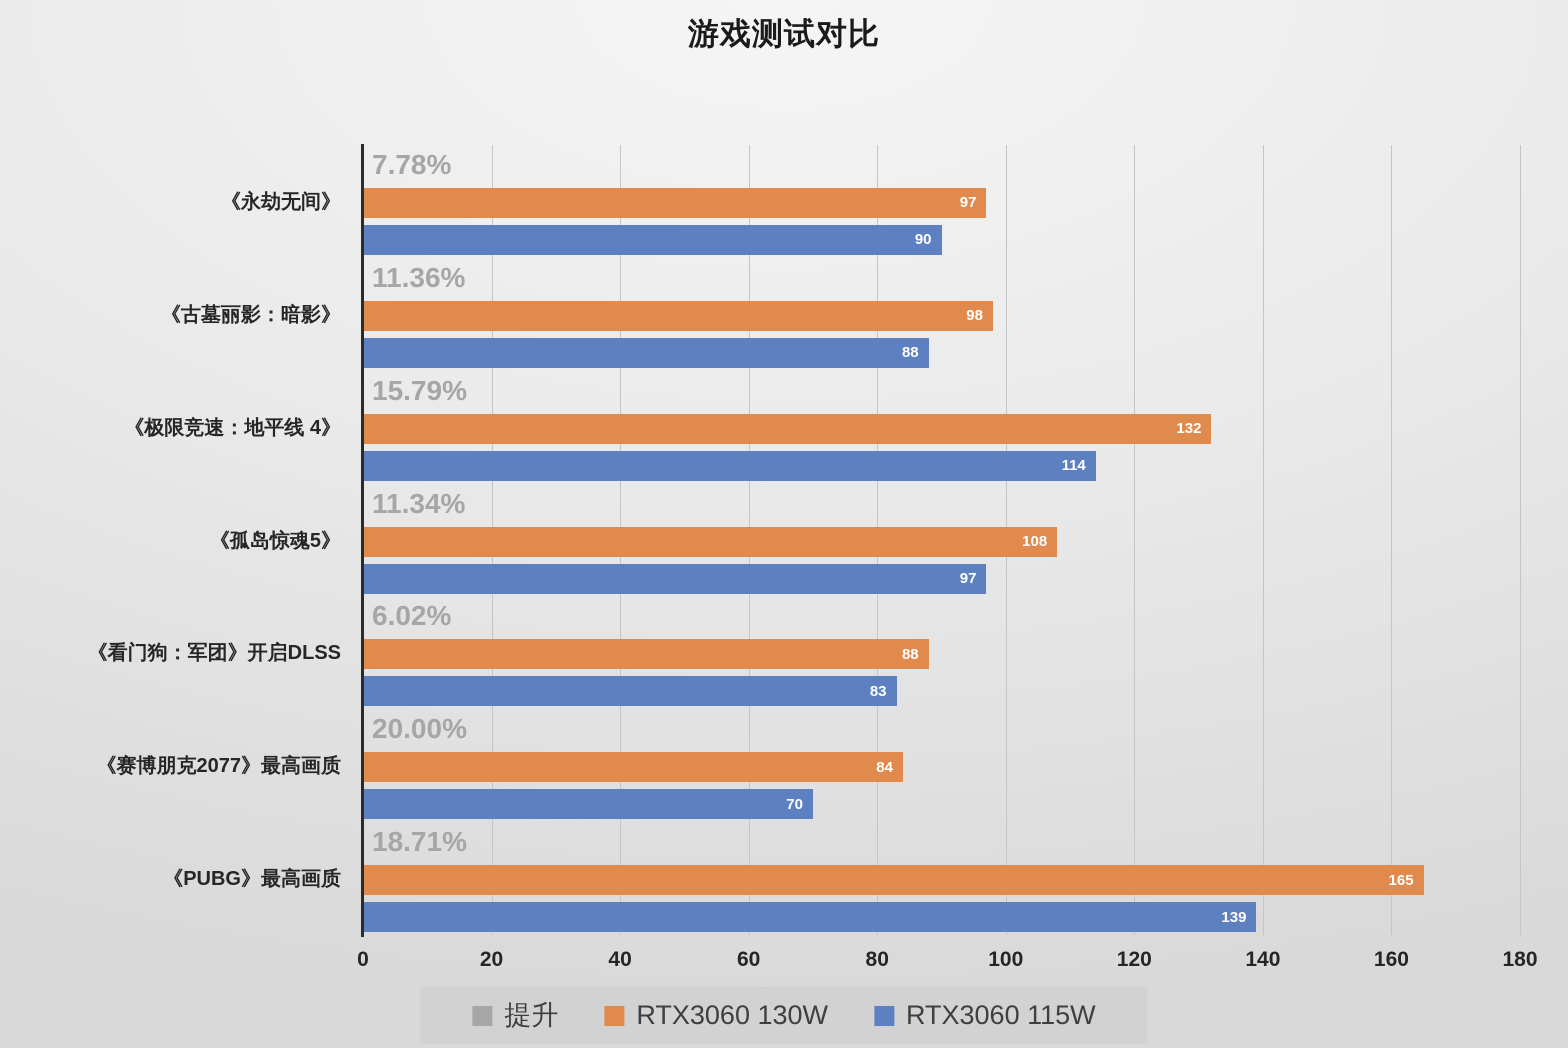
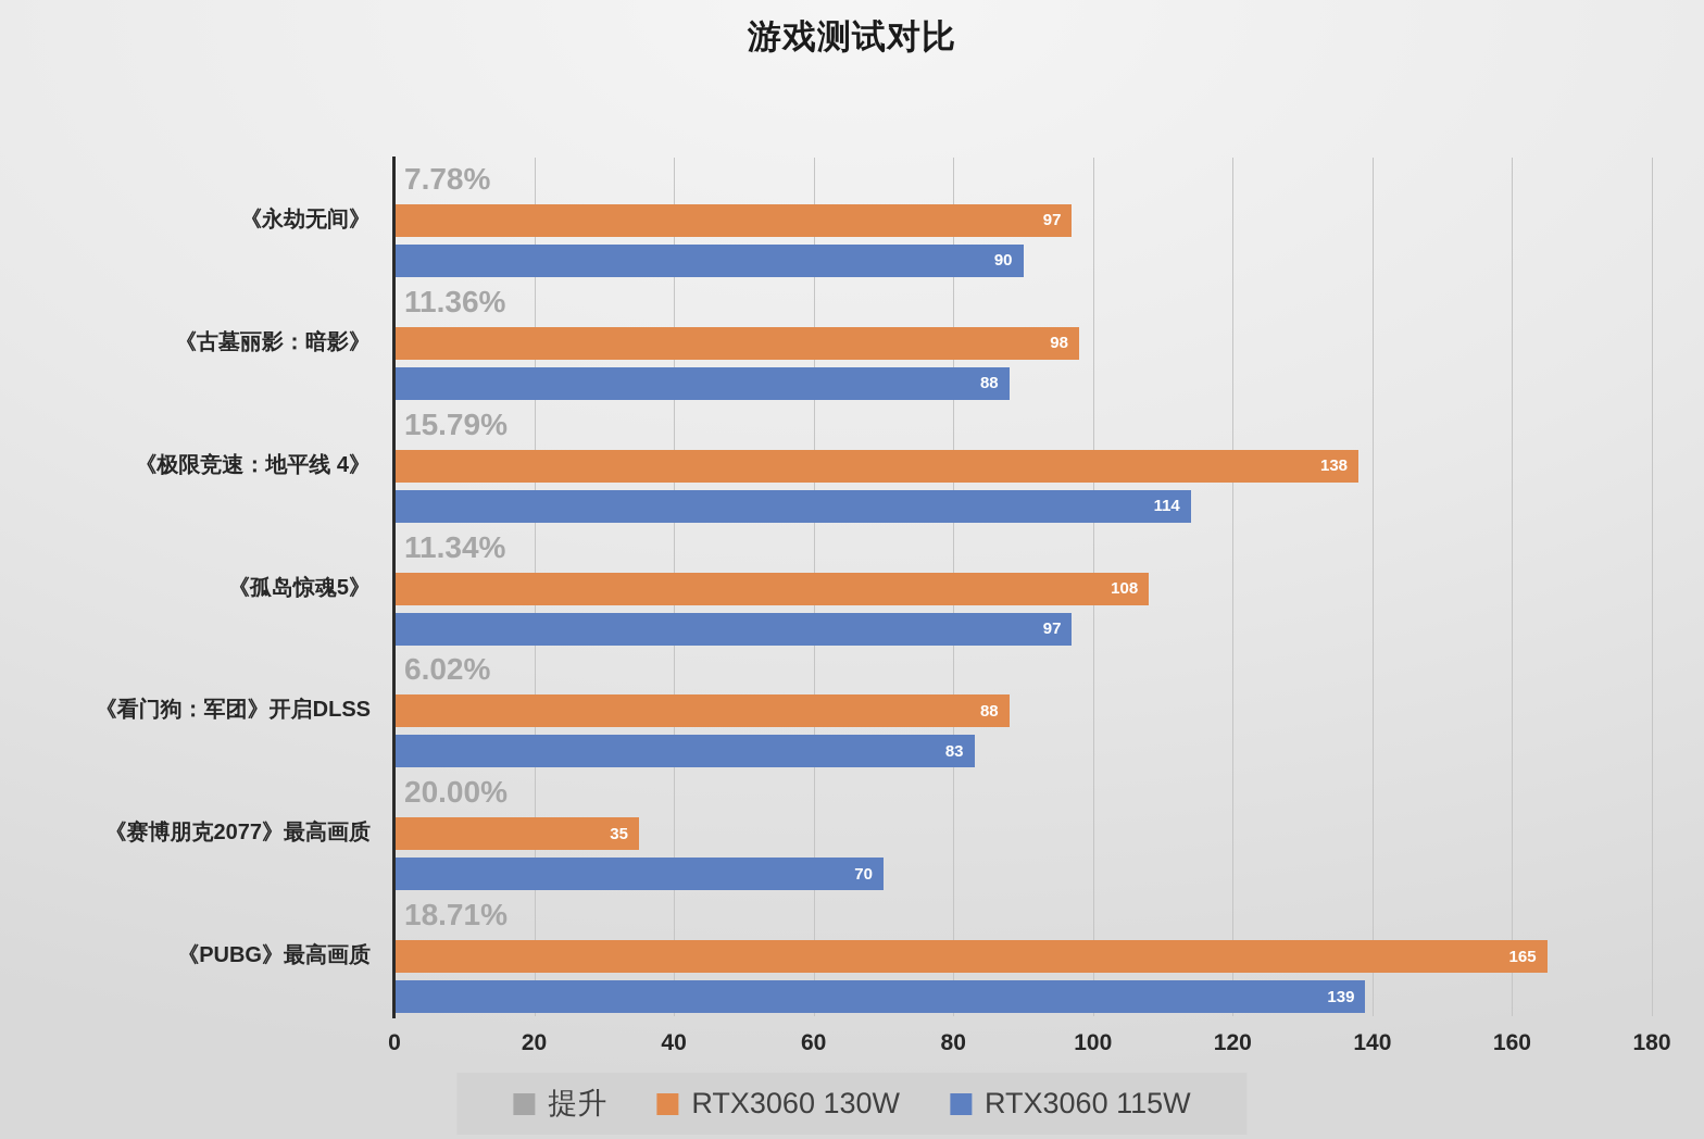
RTX3060 130W/《极限竞速：地平线 4》: 132 -> 138
RTX3060 130W/《赛博朋克2077》最高画质: 84 -> 35
